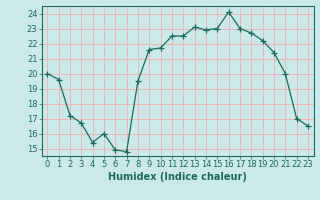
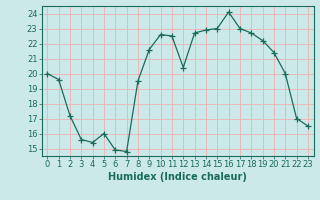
3: 16.7 -> 15.6
10: 21.7 -> 22.6
12: 22.5 -> 20.4
13: 23.1 -> 22.7
